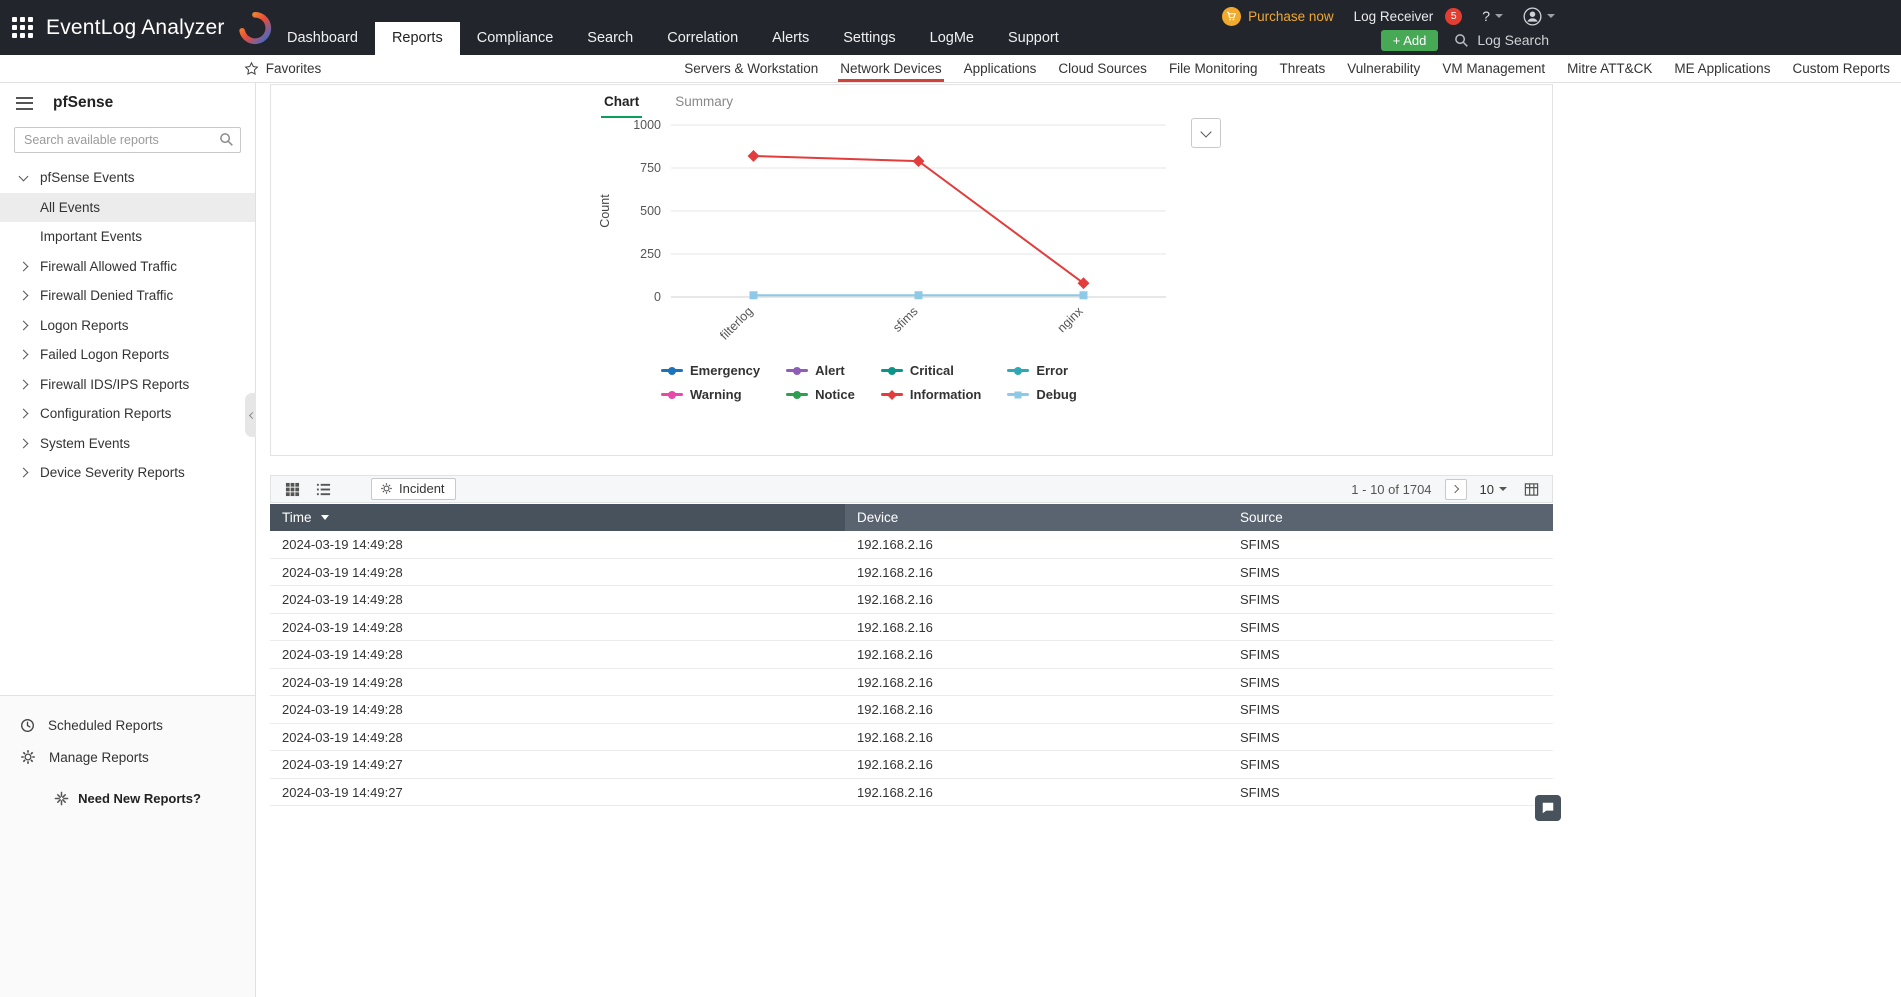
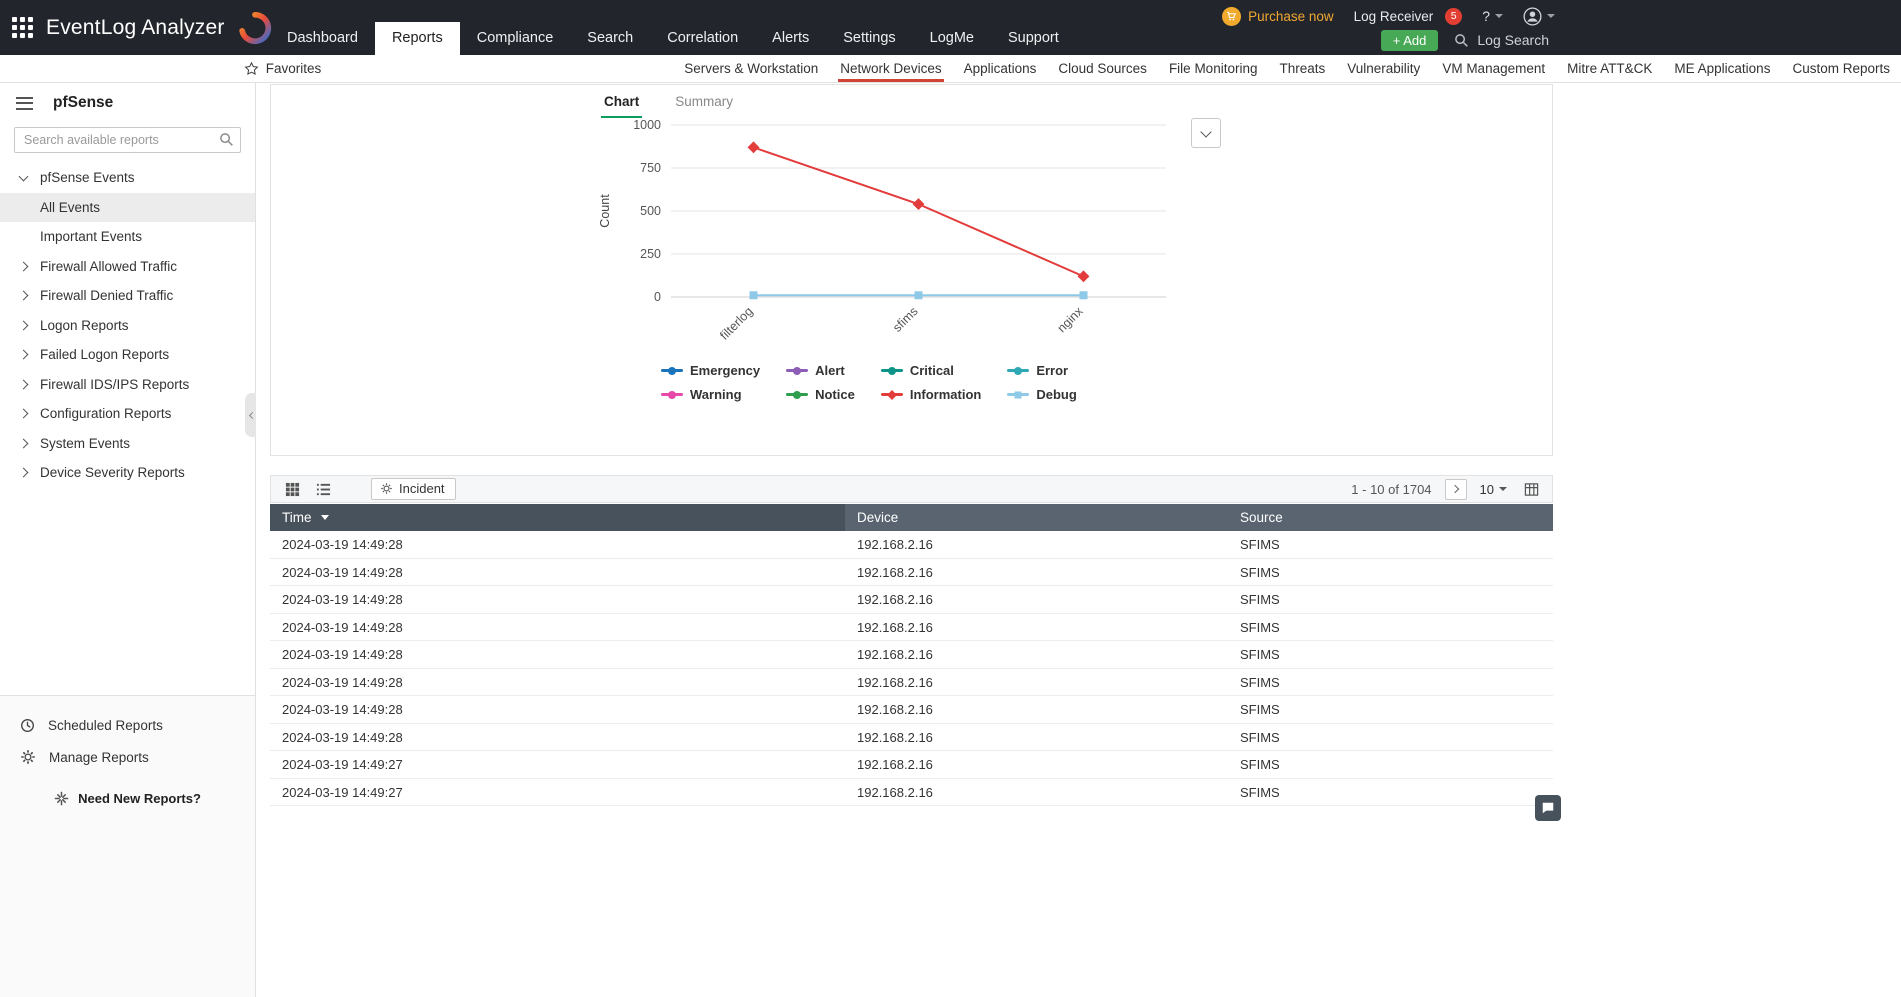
Information/filterlog: 820 -> 870
Information/sfims: 790 -> 540
Information/nginx: 80 -> 120
